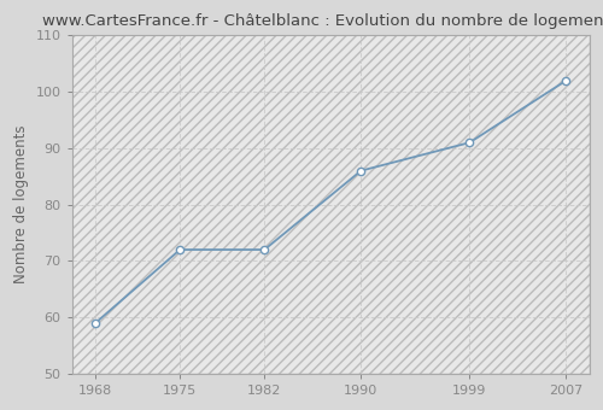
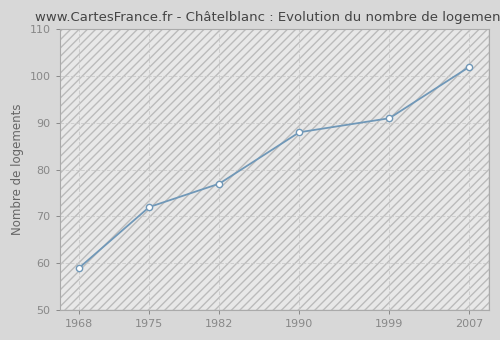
1982: 72 -> 77
1990: 86 -> 88
